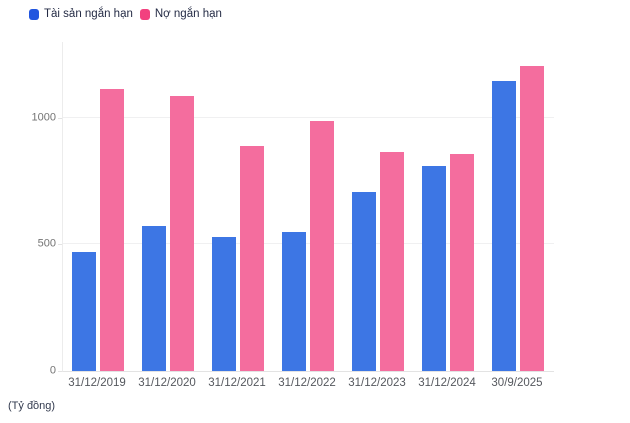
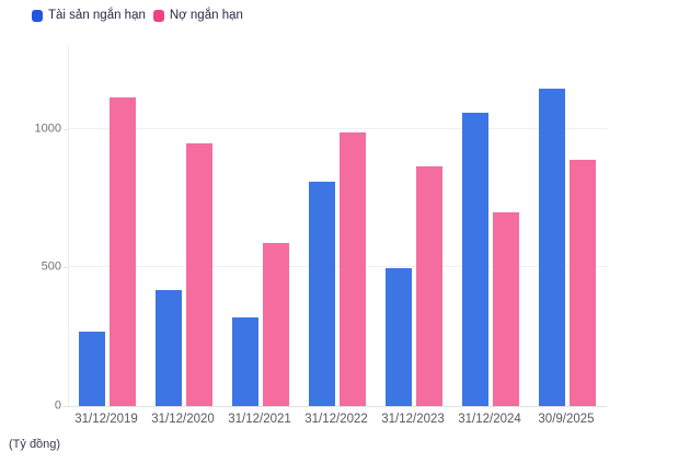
Tài sản ngắn hạn/31/12/2019: 470 -> 270
Tài sản ngắn hạn/31/12/2020: 580 -> 420
Nợ ngắn hạn/31/12/2020: 1080 -> 950
Tài sản ngắn hạn/31/12/2021: 530 -> 320
Nợ ngắn hạn/31/12/2021: 890 -> 590
Tài sản ngắn hạn/31/12/2022: 550 -> 810
Tài sản ngắn hạn/31/12/2023: 710 -> 500
Tài sản ngắn hạn/31/12/2024: 810 -> 1060
Nợ ngắn hạn/31/12/2024: 860 -> 700
Nợ ngắn hạn/30/9/2025: 1200 -> 890
